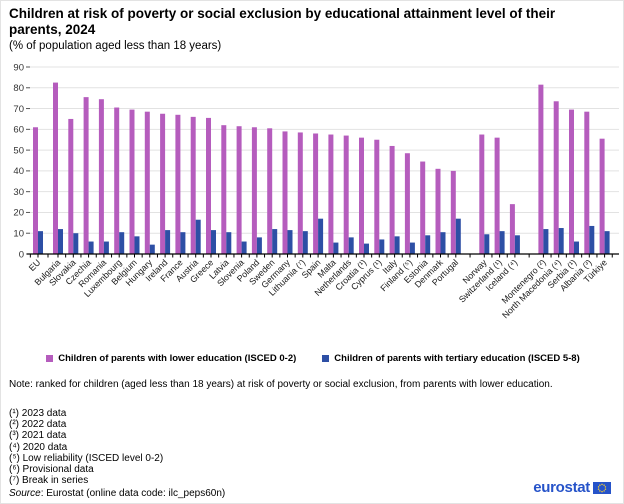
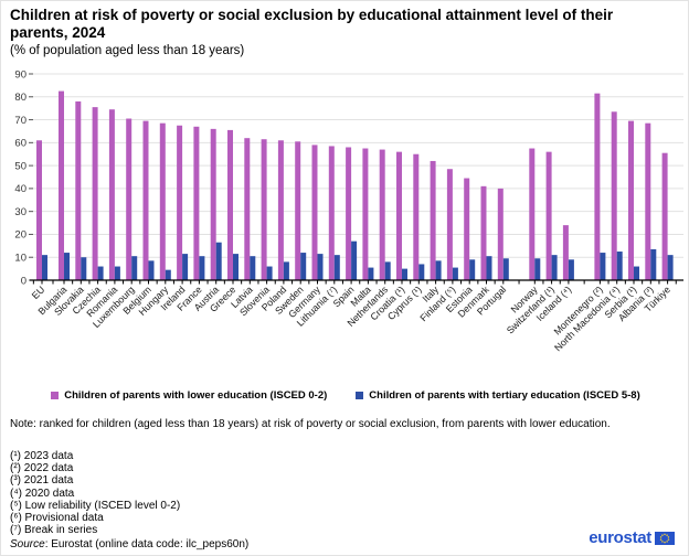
Children of parents with lower education (ISCED 0-2)/Slovakia: 65 -> 78
Children of parents with tertiary education (ISCED 5-8)/Portugal: 17 -> 10
